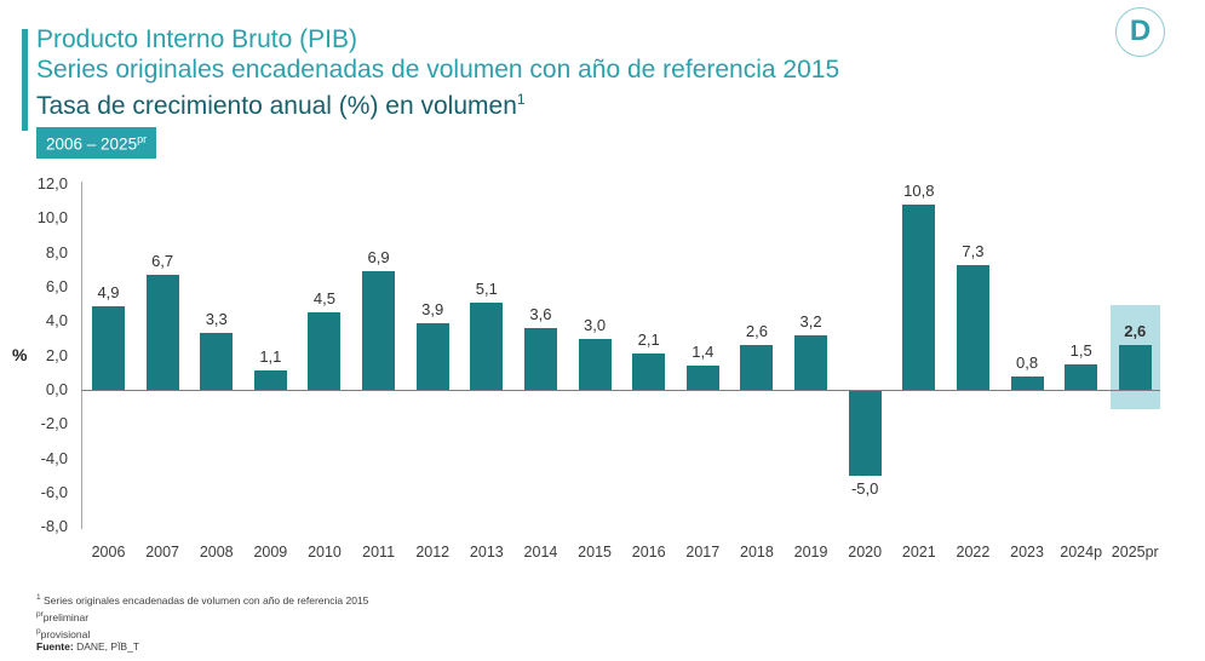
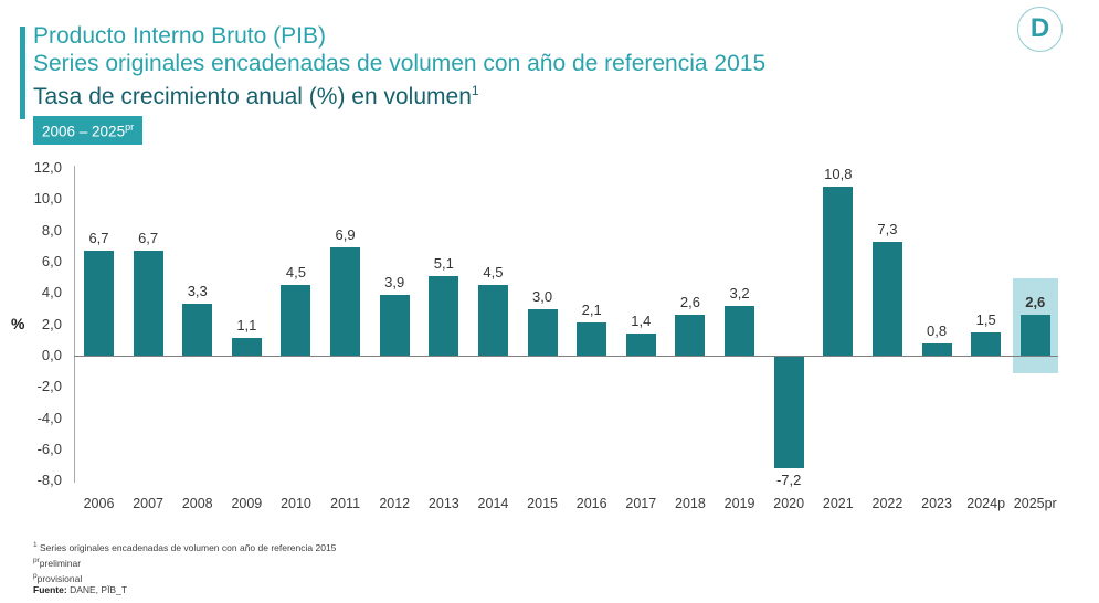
2006: 4,9 -> 6,7
2014: 3,6 -> 4,5
2020: -5,0 -> -7,2
